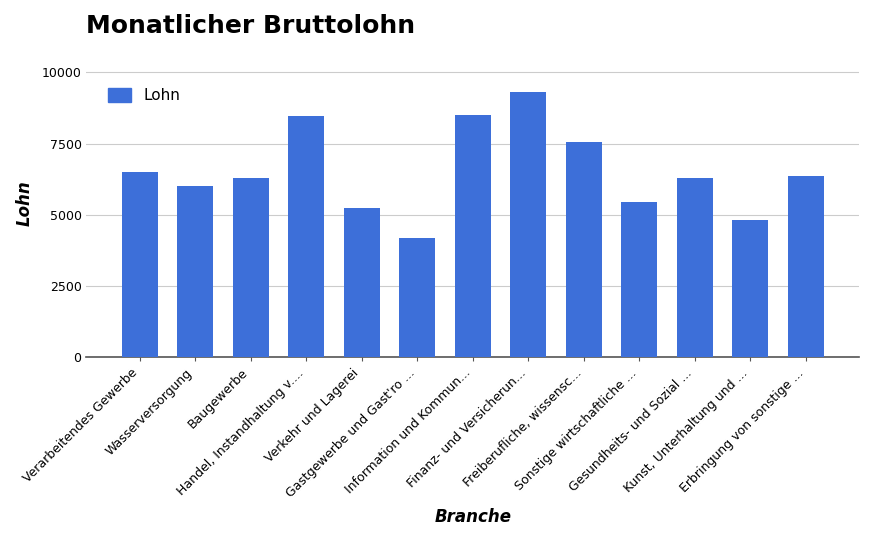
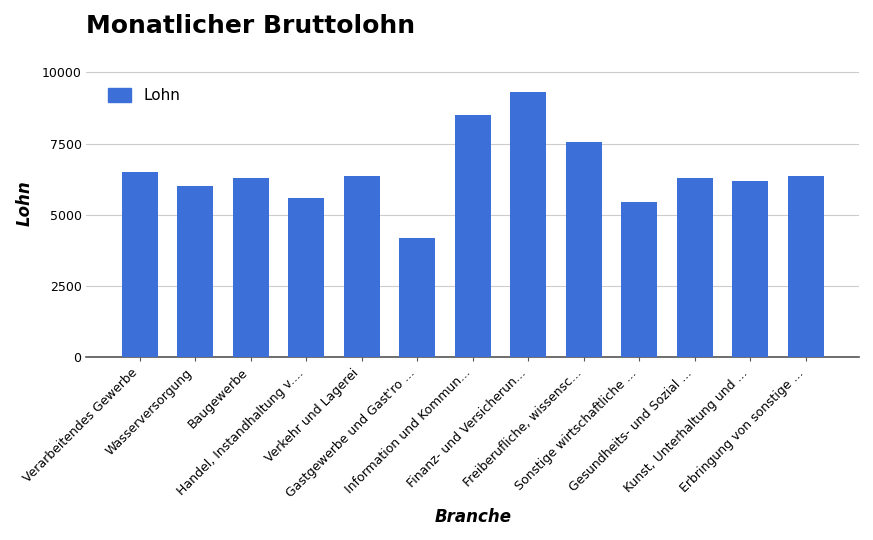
Handel, Instandhaltung v....: 8450 -> 5600
Verkehr und Lagerei: 5250 -> 6350
Kunst, Unterhaltung und ...: 4800 -> 6200
